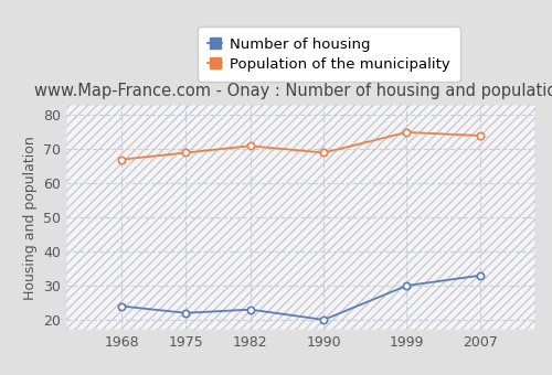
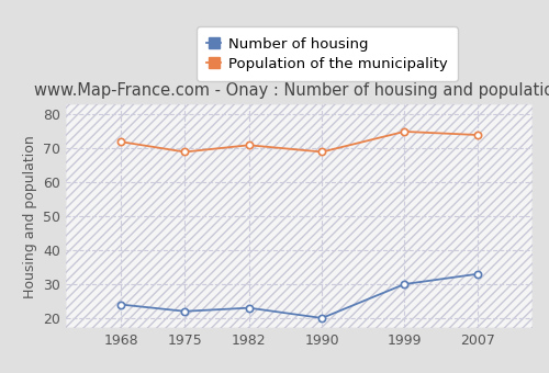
Population of the municipality/1968: 67 -> 72
